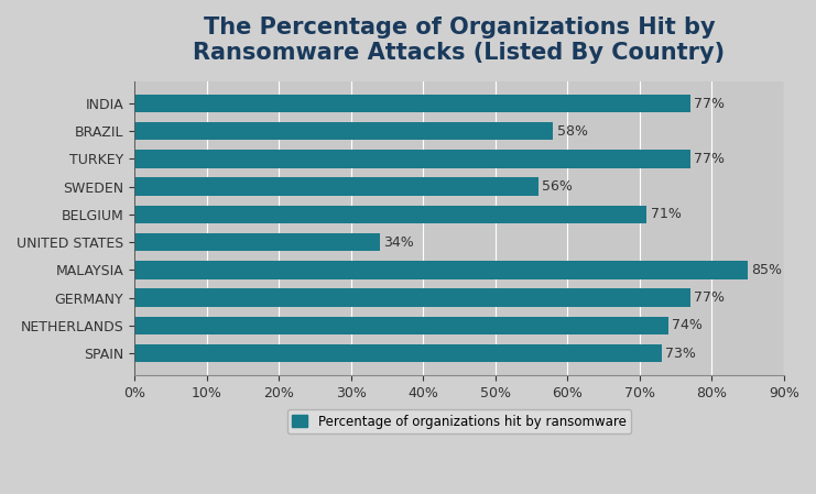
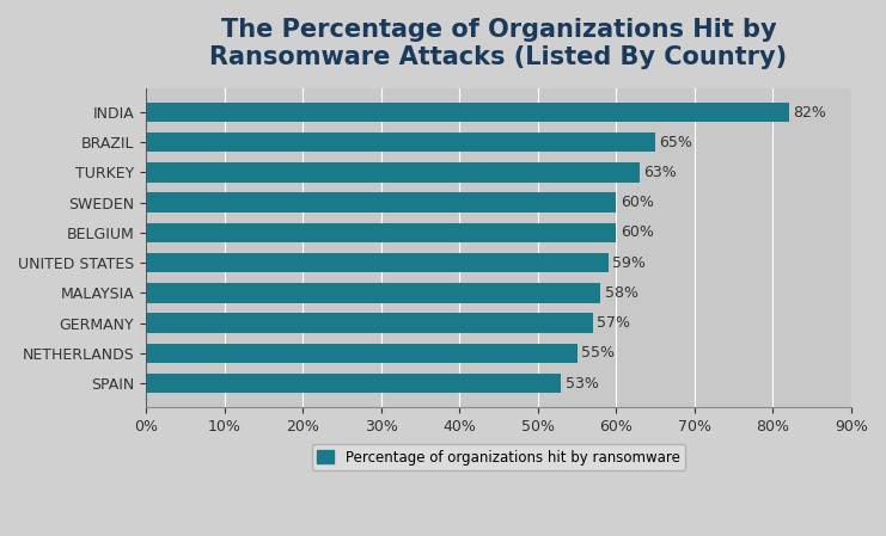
INDIA: 77% -> 82%
BRAZIL: 58% -> 65%
TURKEY: 77% -> 63%
SWEDEN: 56% -> 60%
BELGIUM: 71% -> 60%
UNITED STATES: 34% -> 59%
MALAYSIA: 85% -> 58%
GERMANY: 77% -> 57%
NETHERLANDS: 74% -> 55%
SPAIN: 73% -> 53%
